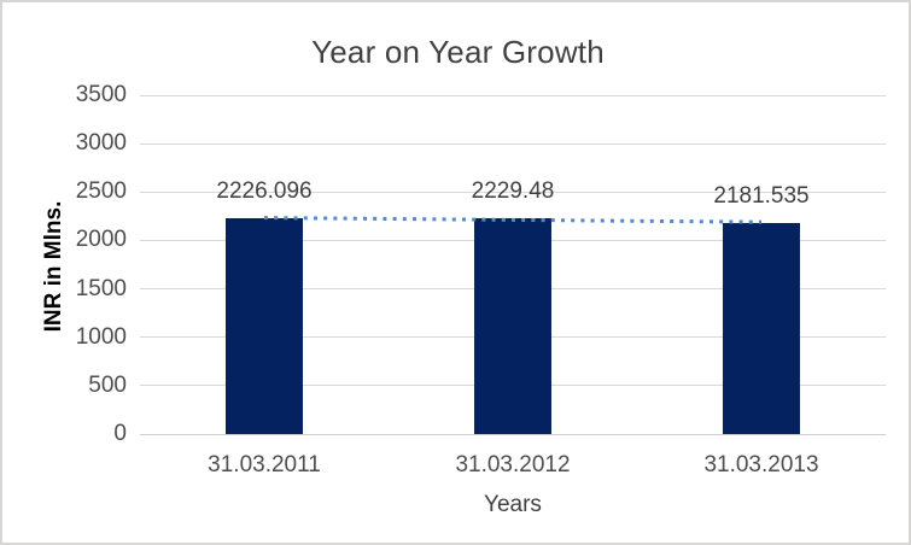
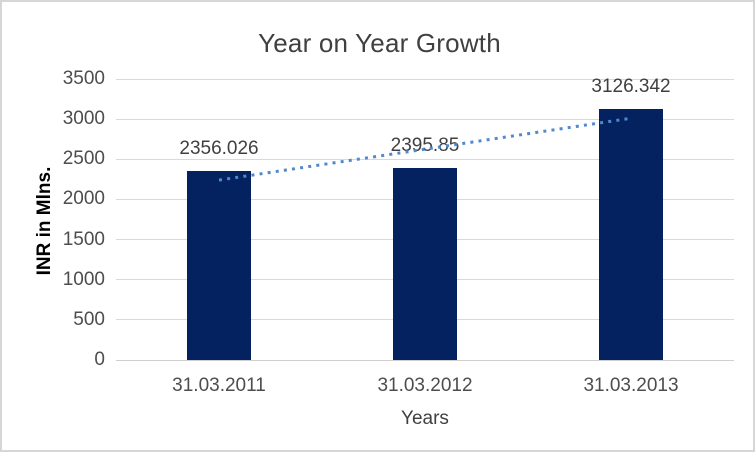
31.03.2011: 2226.096 -> 2356.026
31.03.2012: 2229.48 -> 2395.85
31.03.2013: 2181.535 -> 3126.342
